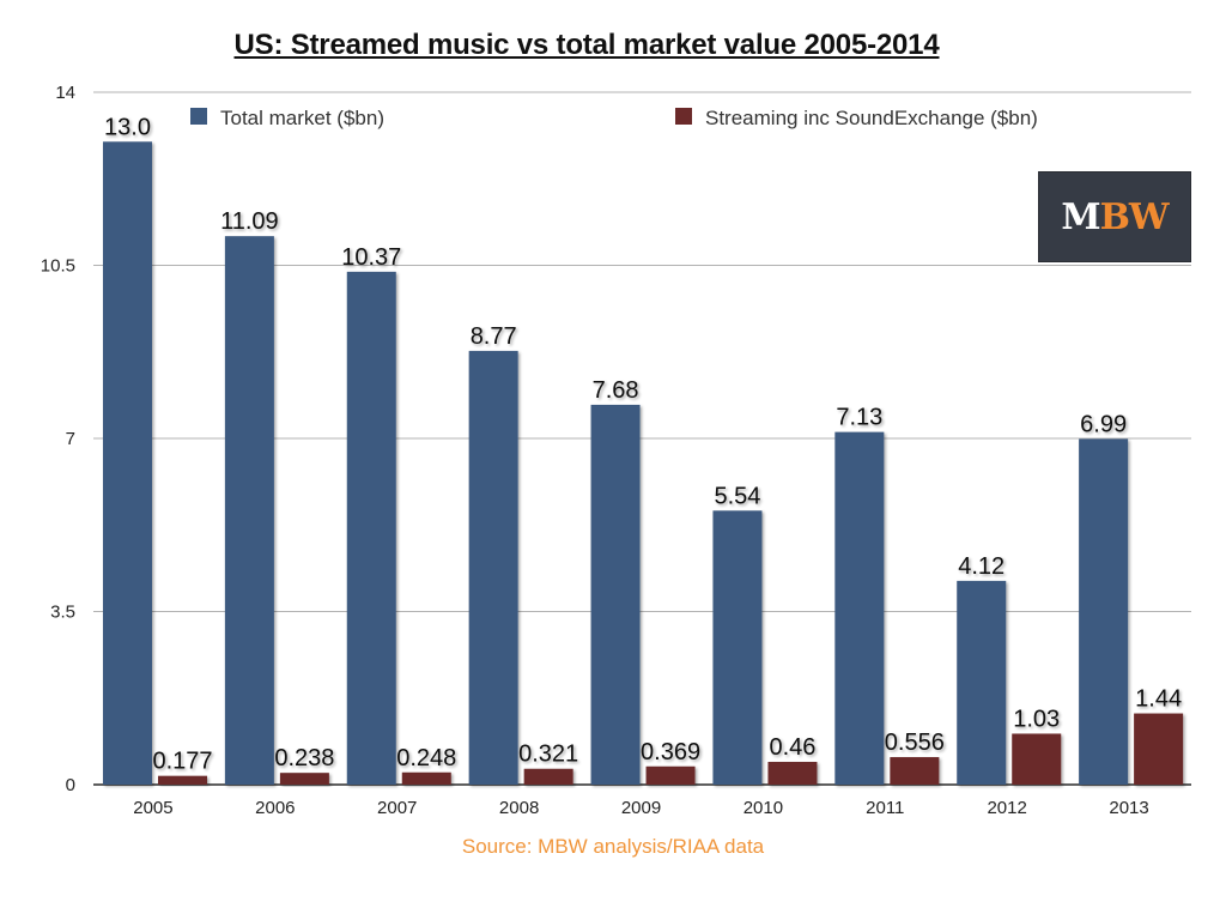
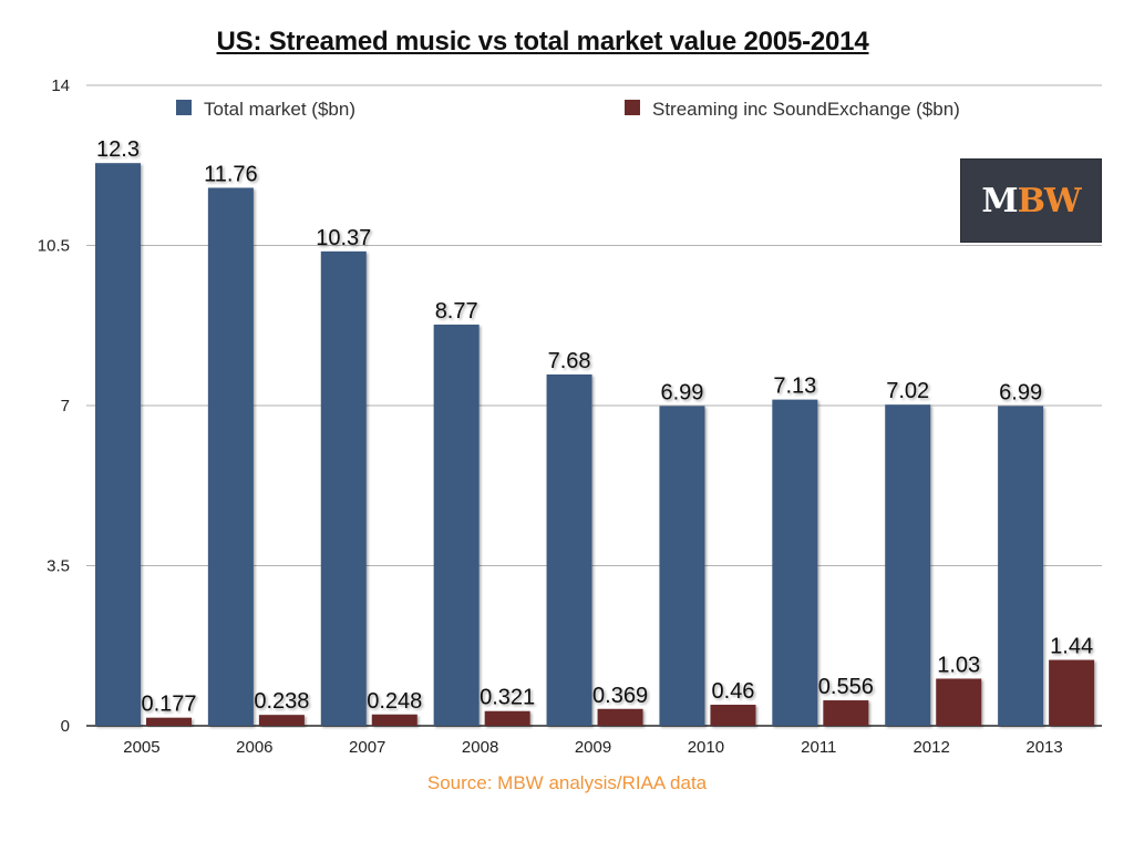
Total market ($bn)/2005: 13.0 -> 12.3
Total market ($bn)/2006: 11.09 -> 11.76
Total market ($bn)/2010: 5.54 -> 6.99
Total market ($bn)/2012: 4.12 -> 7.02
